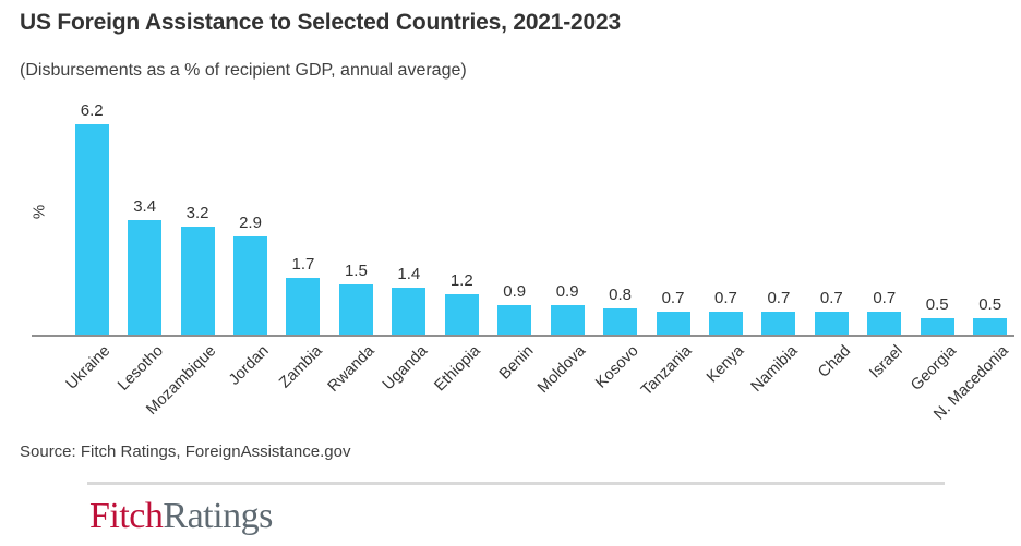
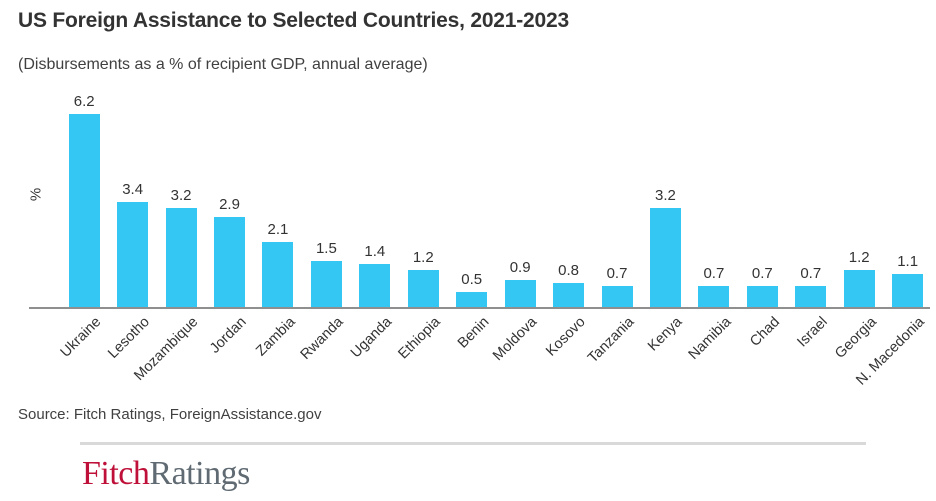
Zambia: 1.7 -> 2.1
Benin: 0.9 -> 0.5
Kenya: 0.7 -> 3.2
Georgia: 0.5 -> 1.2
N. Macedonia: 0.5 -> 1.1
